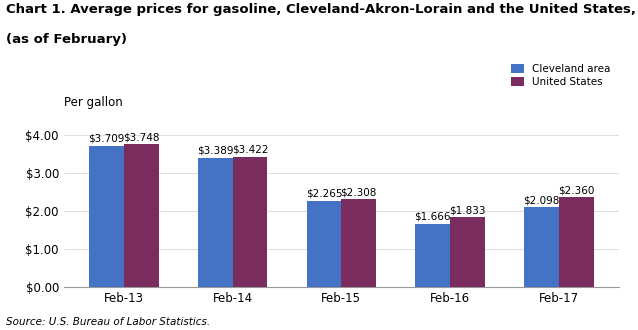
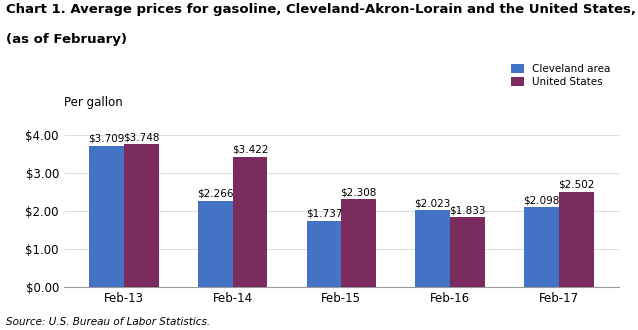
Cleveland area/Feb-14: $3.389 -> $2.266
Cleveland area/Feb-15: $2.265 -> $1.737
Cleveland area/Feb-16: $1.666 -> $2.023
United States/Feb-17: $2.360 -> $2.502
